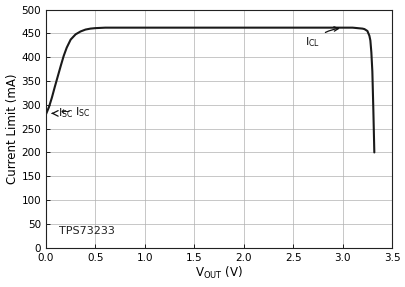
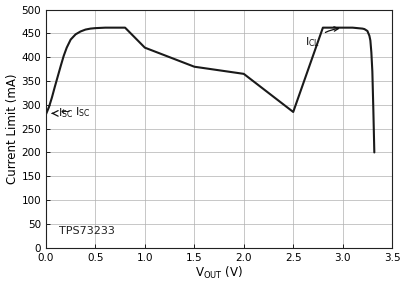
1.0: 462 -> 420
1.5: 462 -> 380
2.0: 462 -> 365
2.5: 462 -> 285
